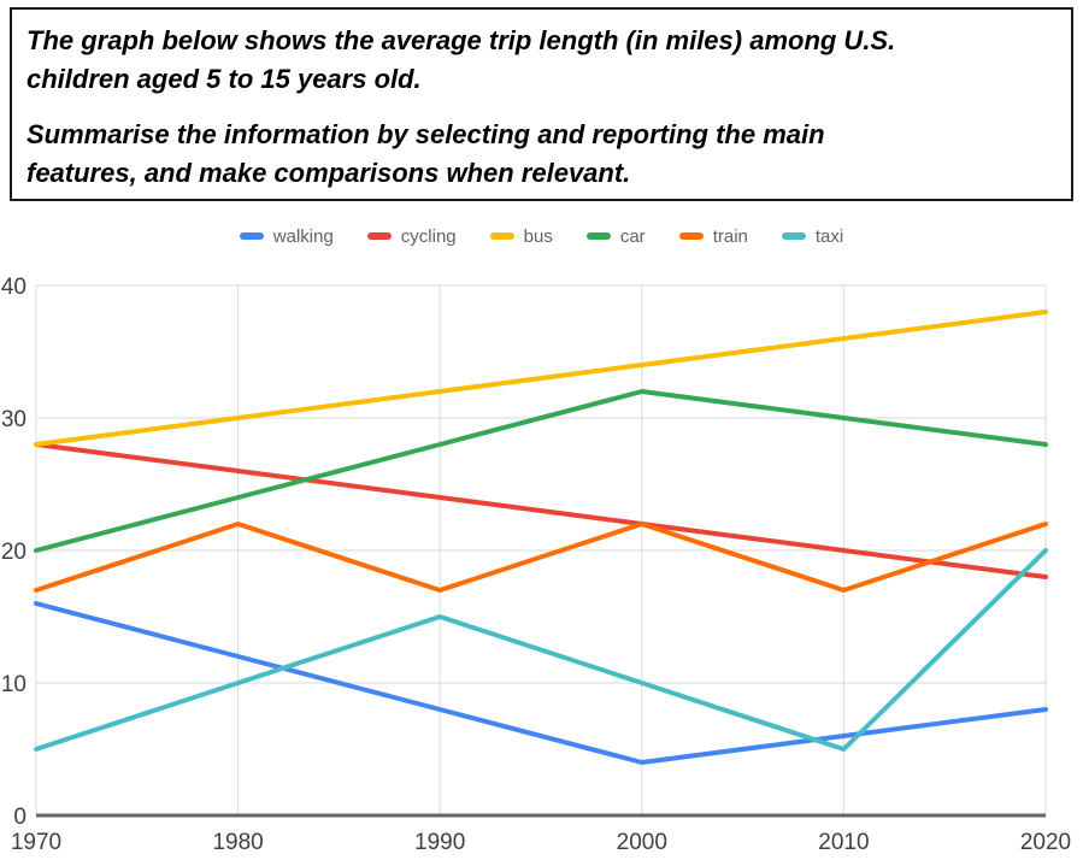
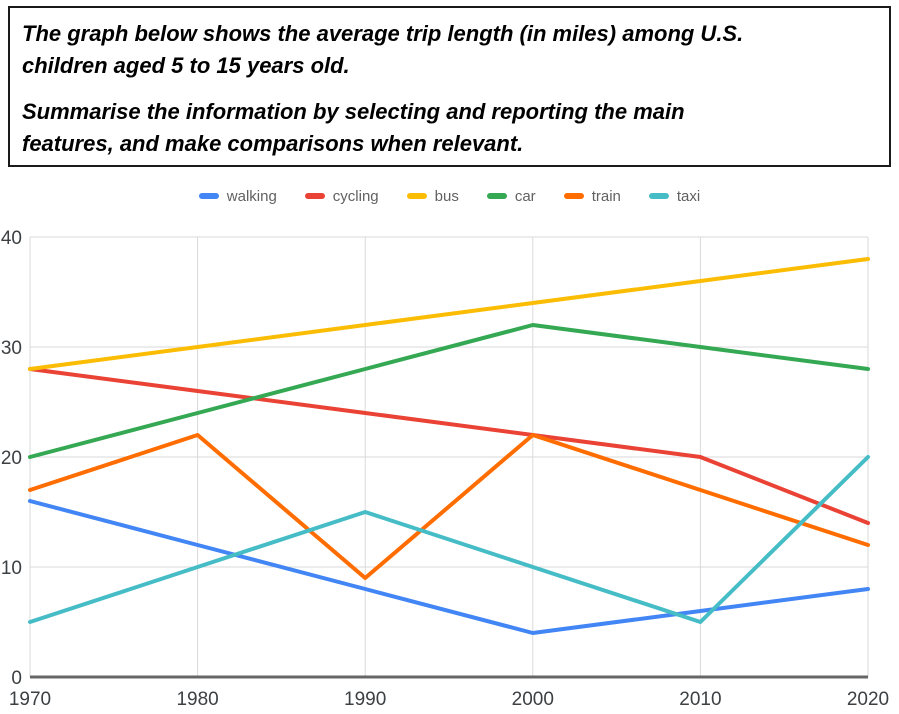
train/1990: 17 -> 9
cycling/2020: 18 -> 14
train/2020: 22 -> 12
